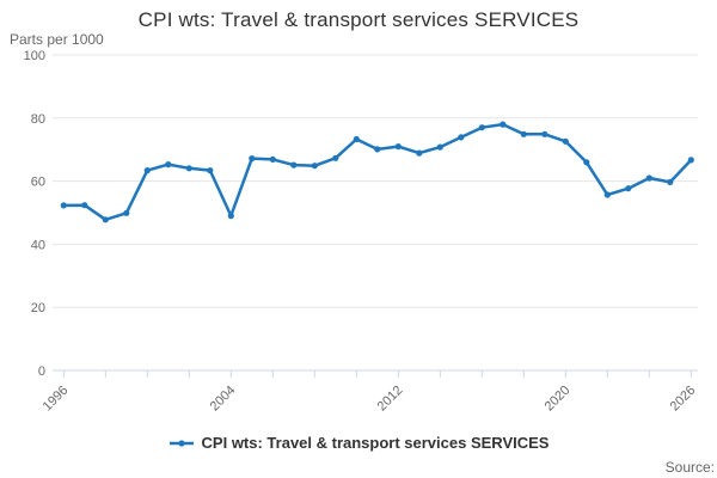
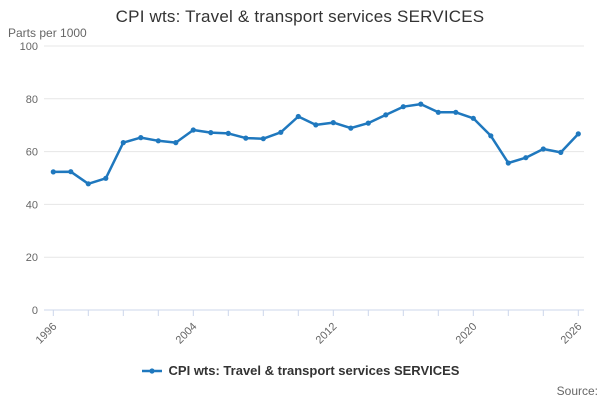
2004: 49 -> 68
